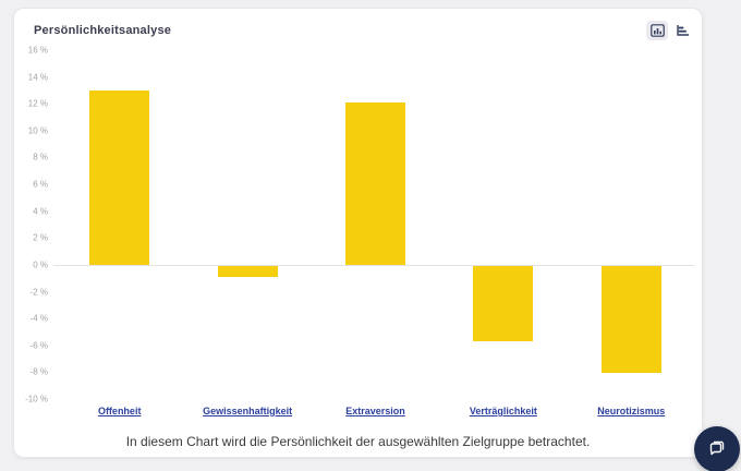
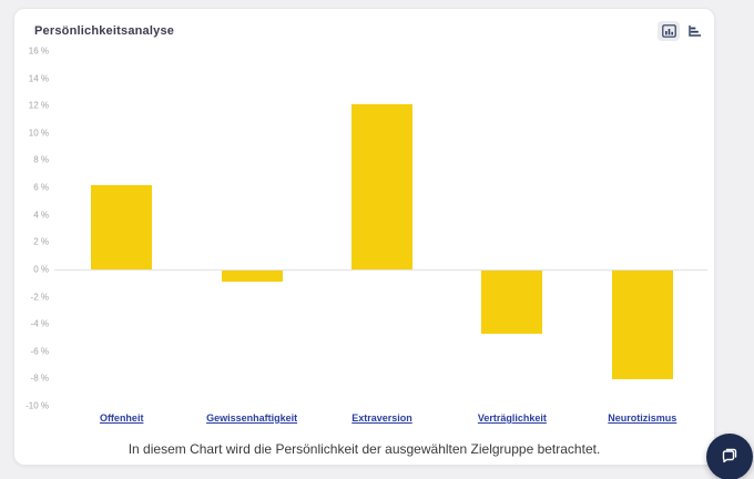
Offenheit: 13.0% -> 6.2%
Verträglichkeit: -5.6% -> -4.6%
